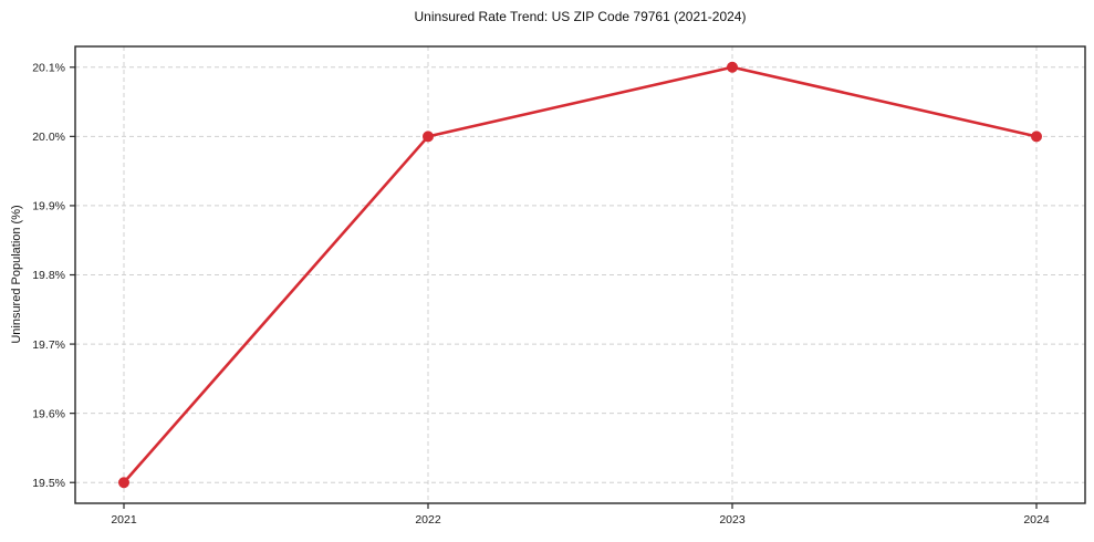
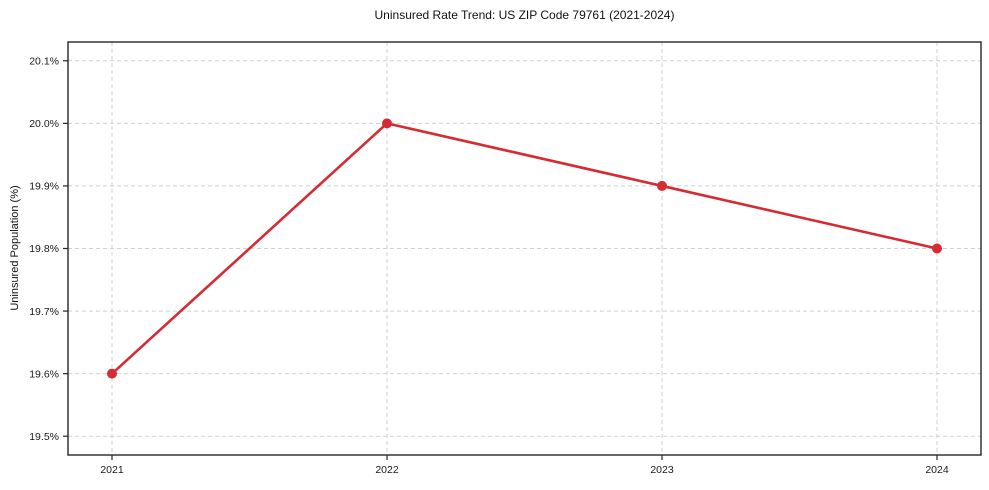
2021: 19.5% -> 19.6%
2023: 20.1% -> 19.9%
2024: 20.0% -> 19.8%
